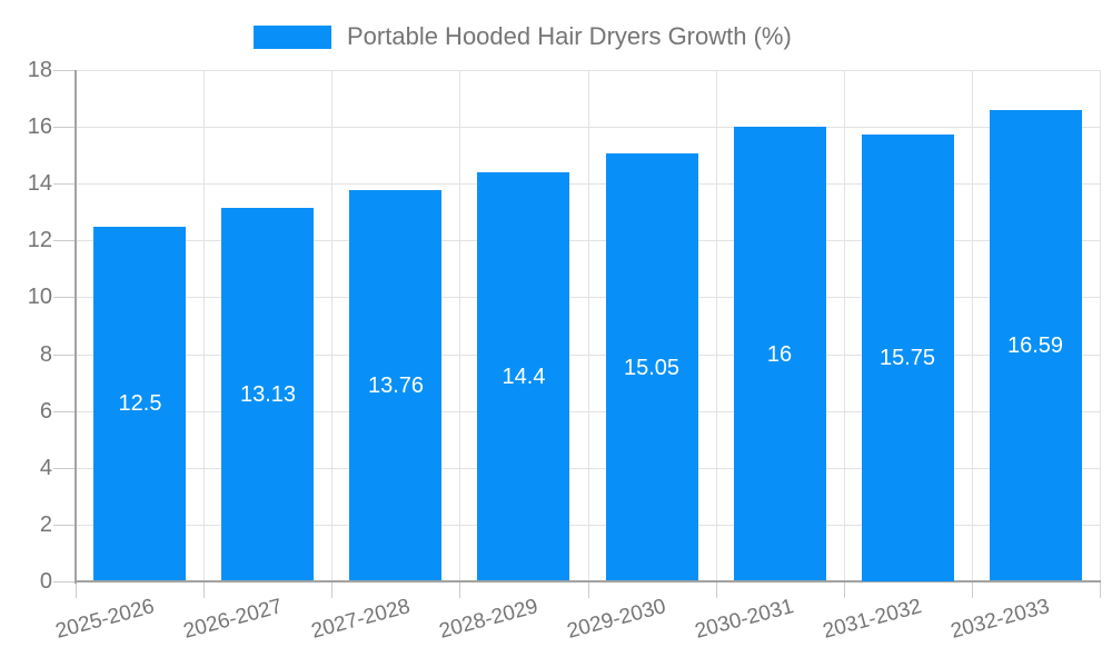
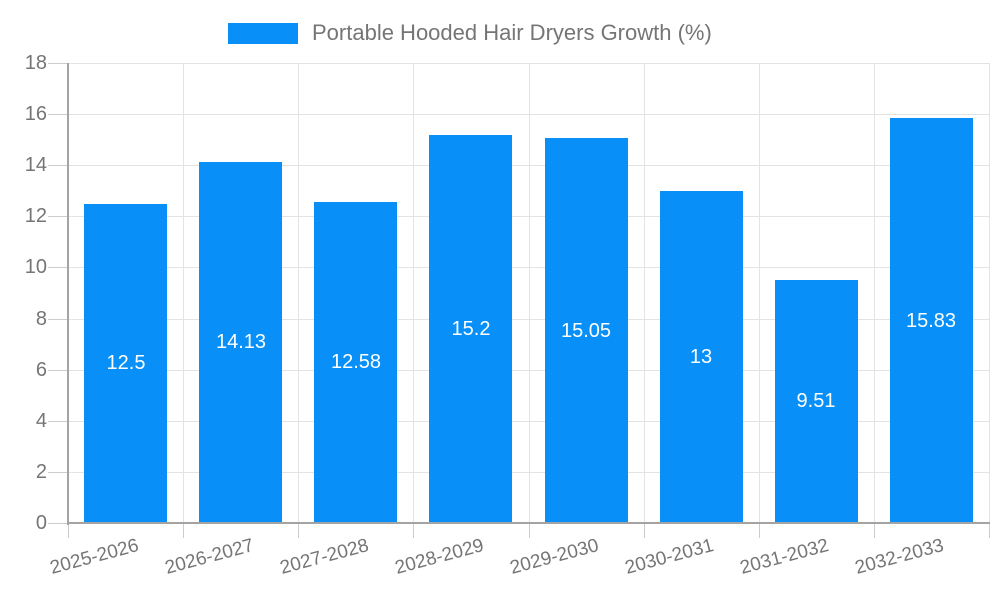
2026-2027: 13.13 -> 14.13
2027-2028: 13.76 -> 12.58
2028-2029: 14.4 -> 15.2
2030-2031: 16 -> 13
2031-2032: 15.75 -> 9.51
2032-2033: 16.59 -> 15.83
